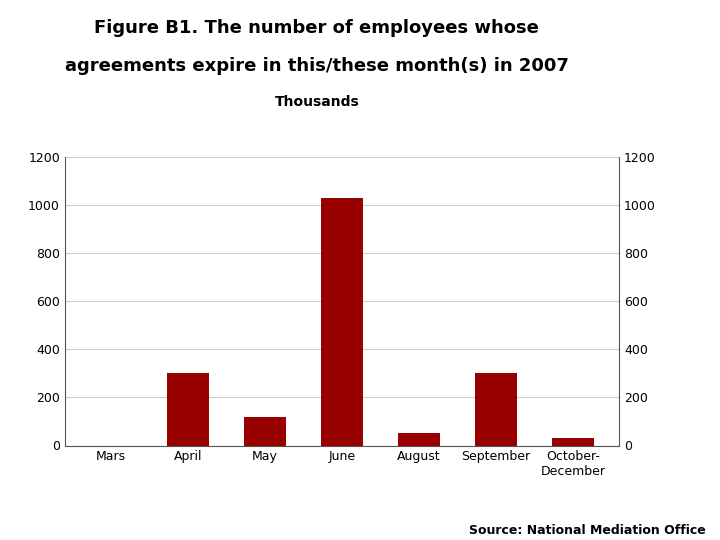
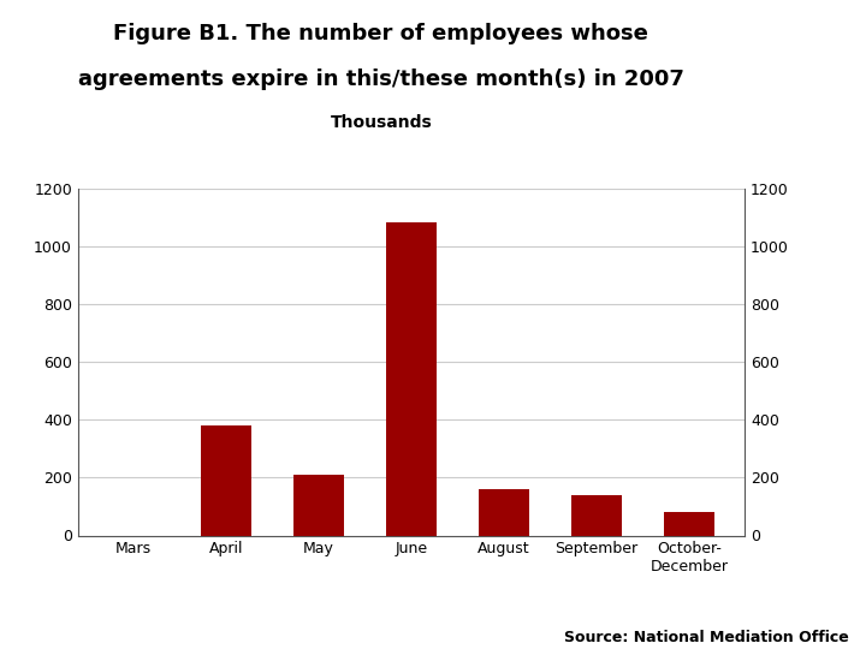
April: 300 -> 380
May: 120 -> 210
June: 1030 -> 1080
August: 50 -> 160
September: 300 -> 140
October- December: 30 -> 80
